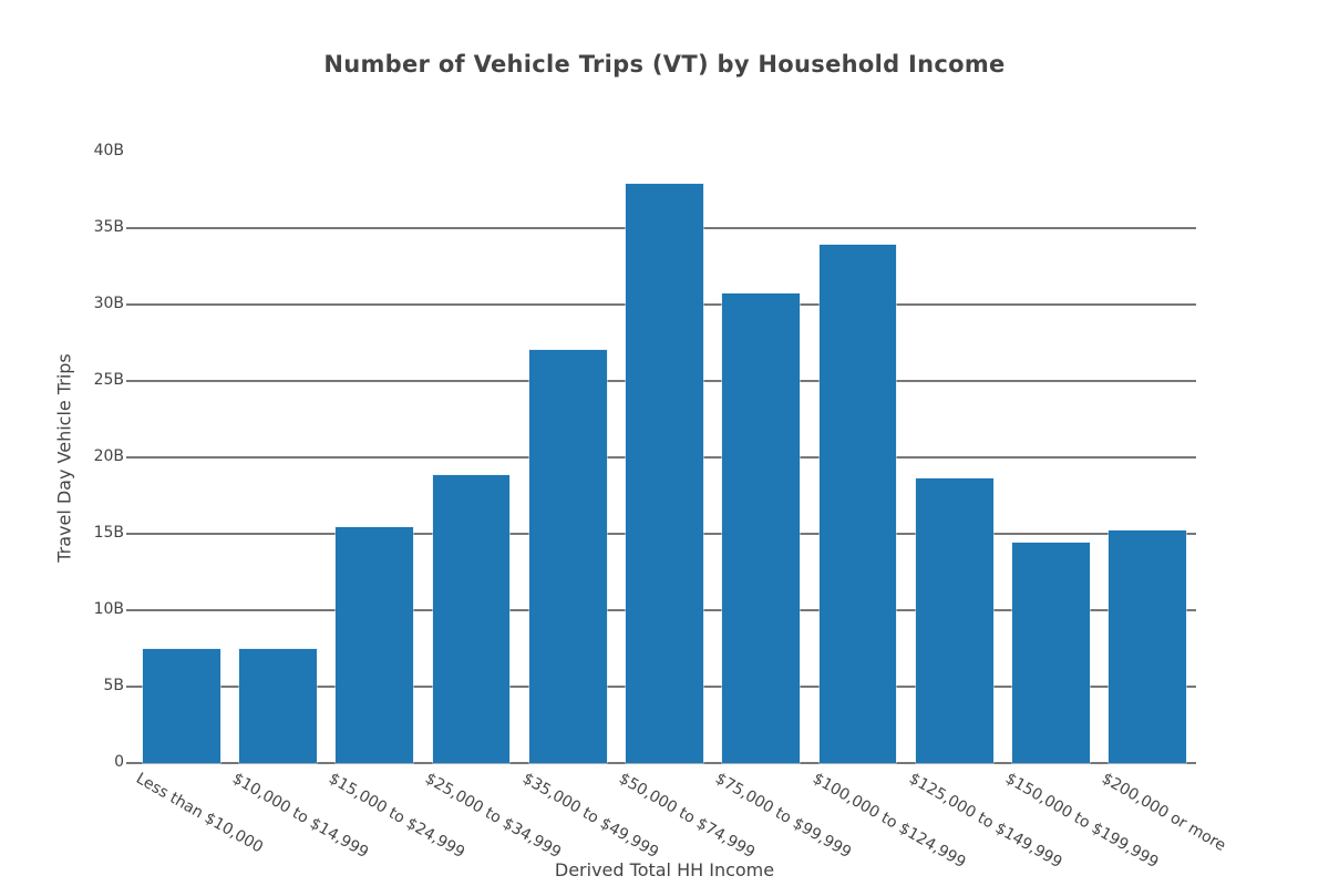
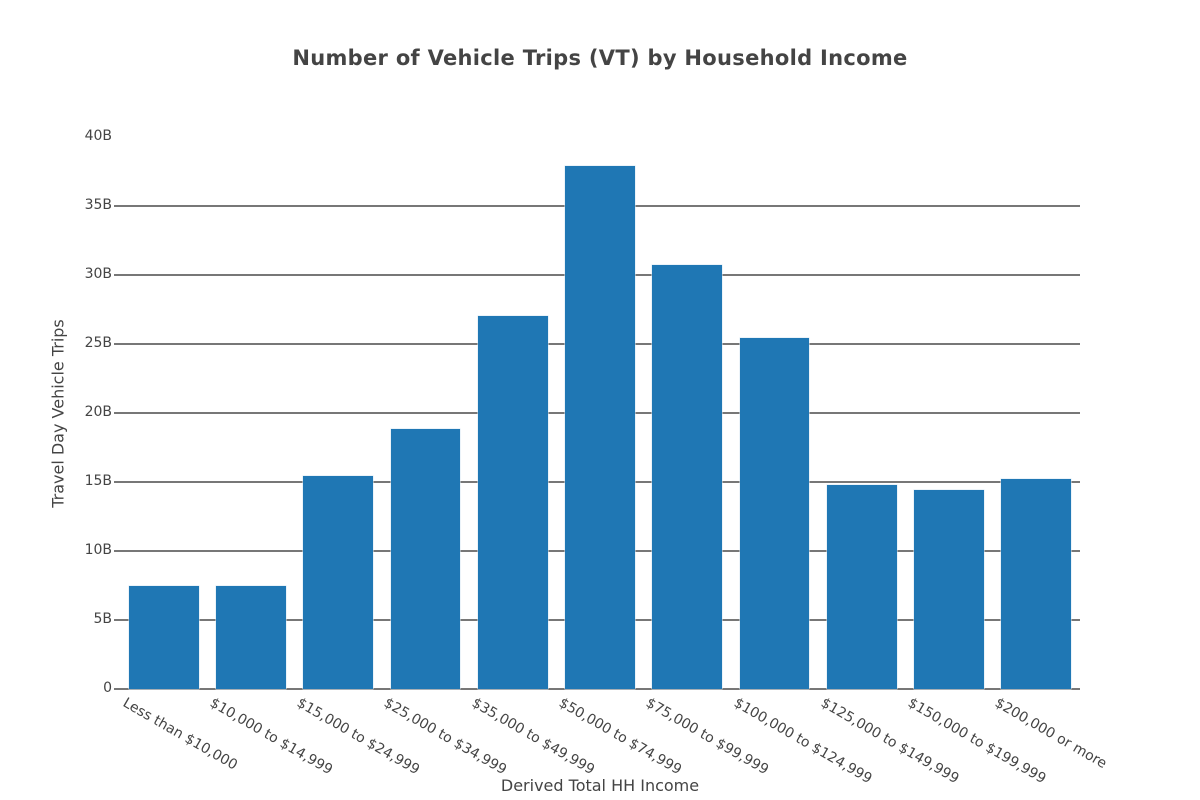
$100,000 to $124,999: 33.9B -> 25.4B
$125,000 to $149,999: 18.6B -> 14.8B
